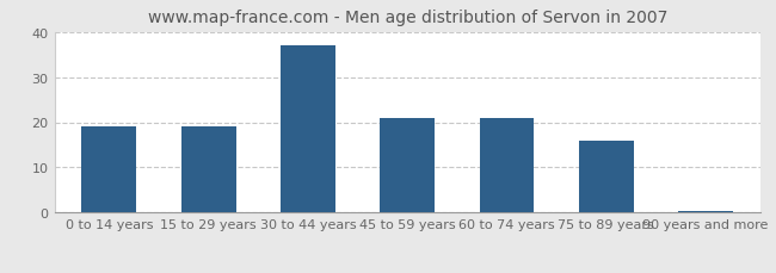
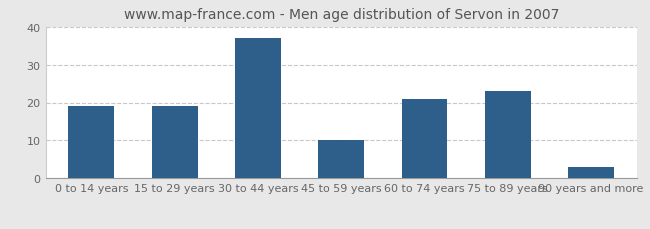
45 to 59 years: 21.0 -> 10.0
75 to 89 years: 16.0 -> 23.0
90 years and more: 0.5 -> 3.0
